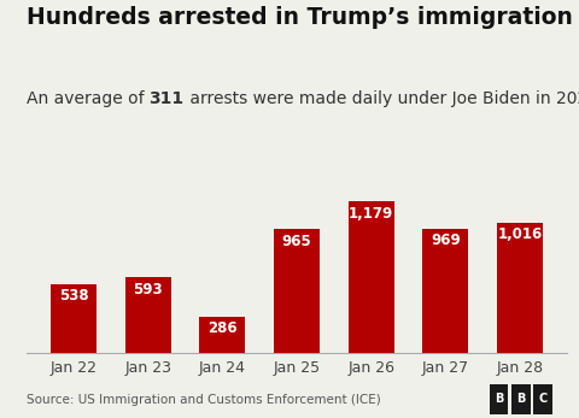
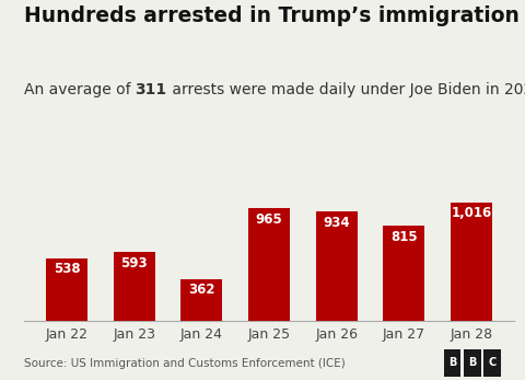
Jan 24: 286 -> 362
Jan 26: 1,179 -> 934
Jan 27: 969 -> 815
